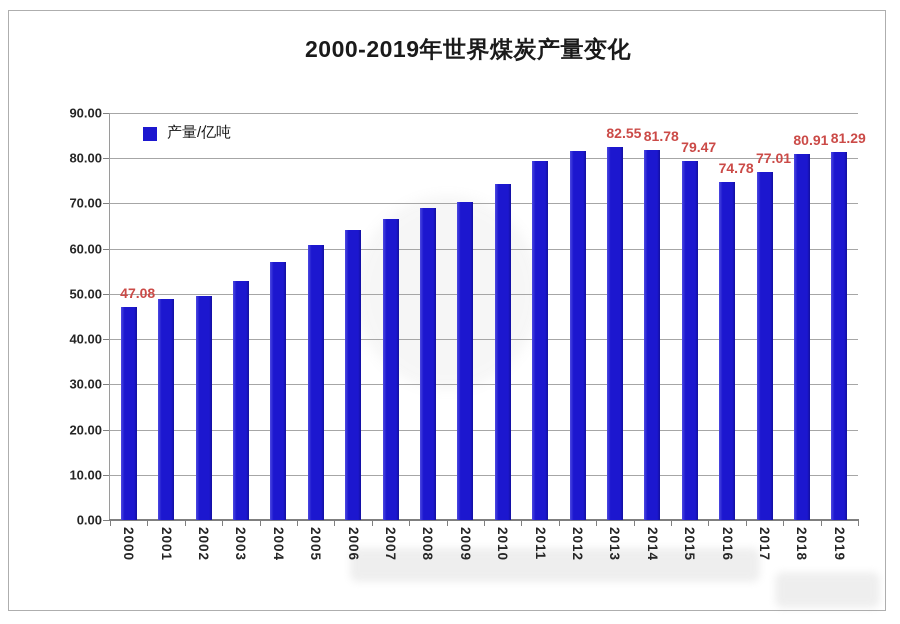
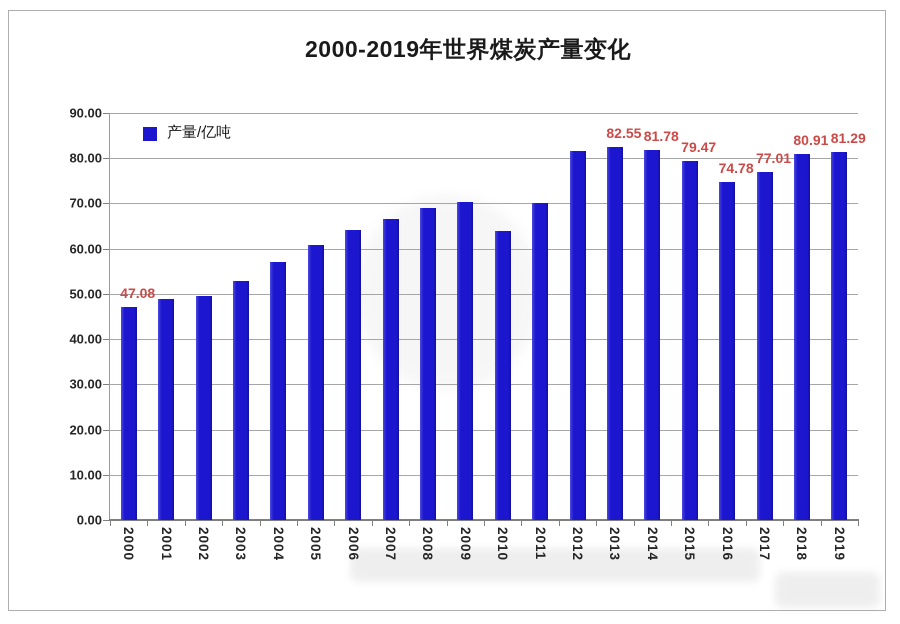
2010: 74 -> 64
2011: 79 -> 70
